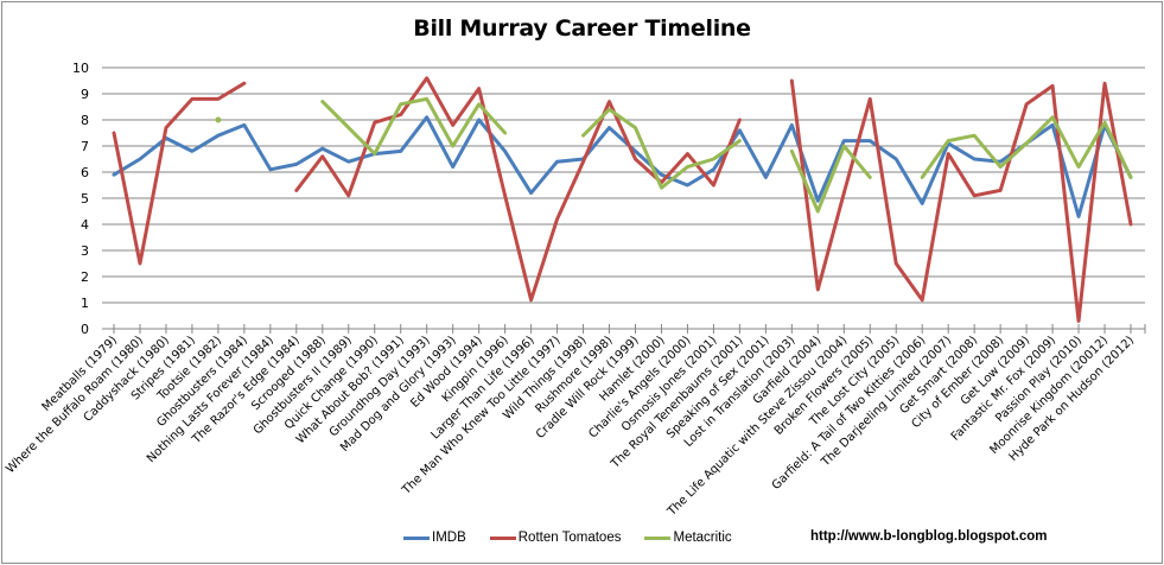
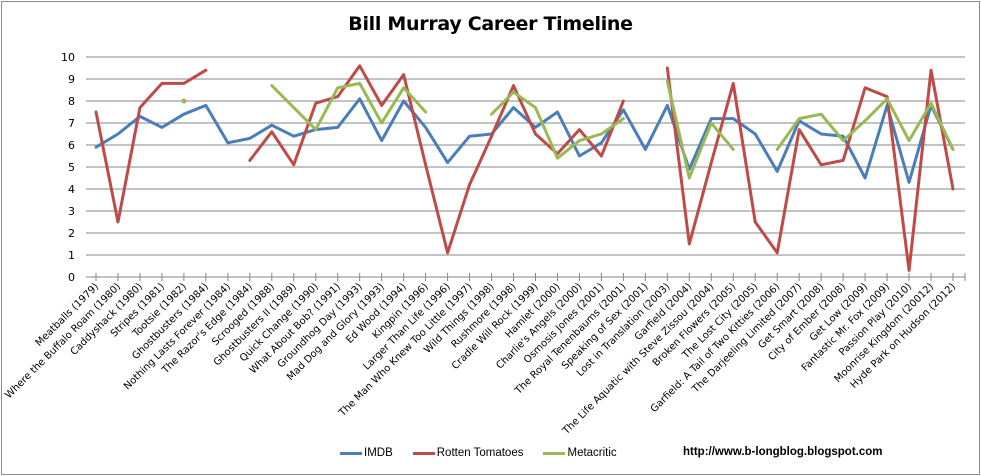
IMDB/Hamlet (2000): 5.9 -> 7.5
Metacritic/Lost in Translation (2003): 6.8 -> 8.9
IMDB/Get Low (2009): 7.1 -> 4.5
Rotten Tomatoes/Fantastic Mr. Fox (2009): 9.3 -> 8.2
